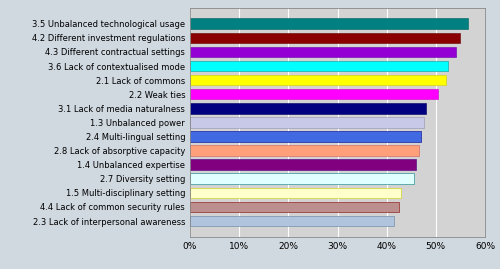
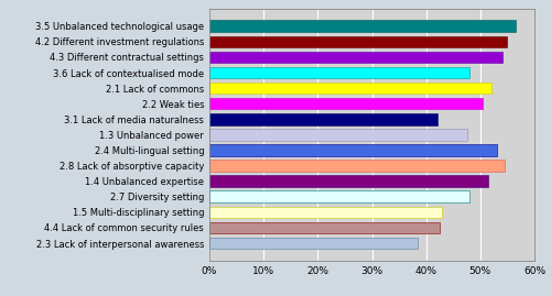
3.6 Lack of contextualised mode: 52.5% -> 48.0%
3.1 Lack of media naturalness: 48.0% -> 42.0%
2.4 Multi-lingual setting: 47.0% -> 53.0%
2.8 Lack of absorptive capacity: 46.5% -> 54.5%
1.4 Unbalanced expertise: 46.0% -> 51.5%
2.7 Diversity setting: 45.5% -> 48.0%
2.3 Lack of interpersonal awareness: 41.5% -> 38.5%
